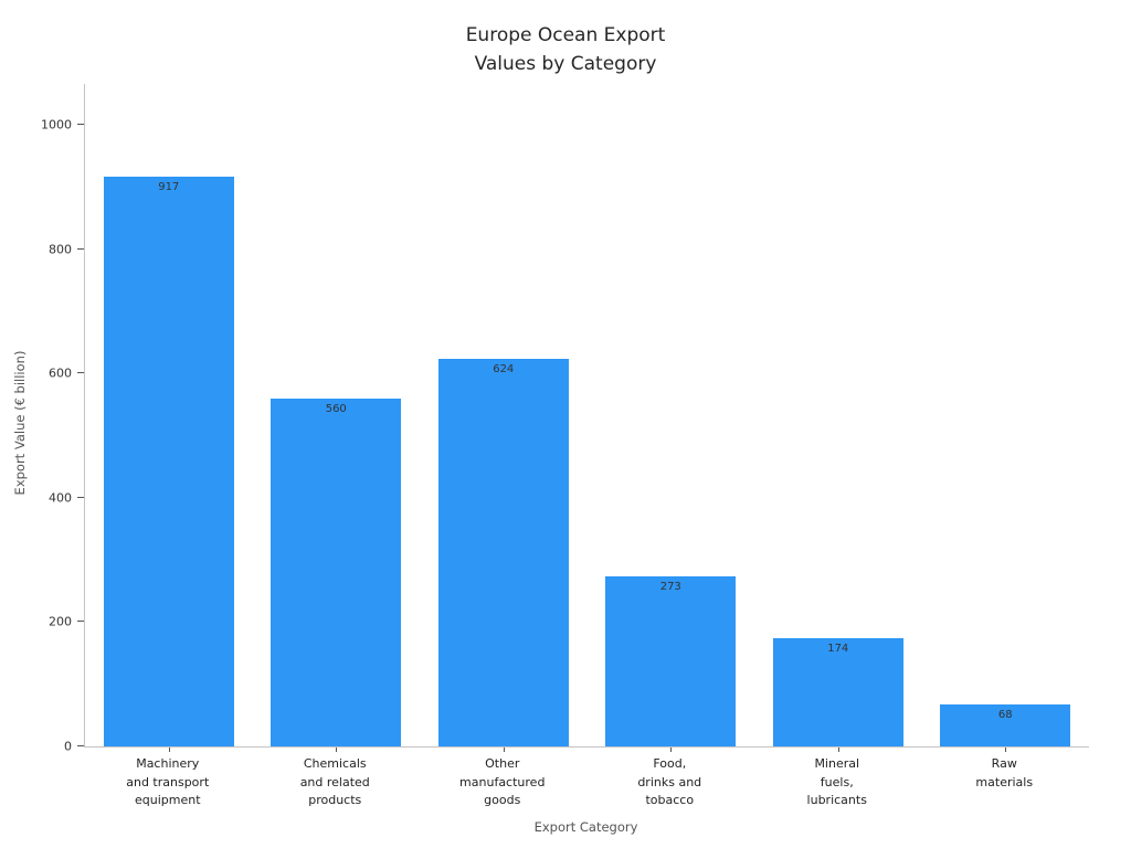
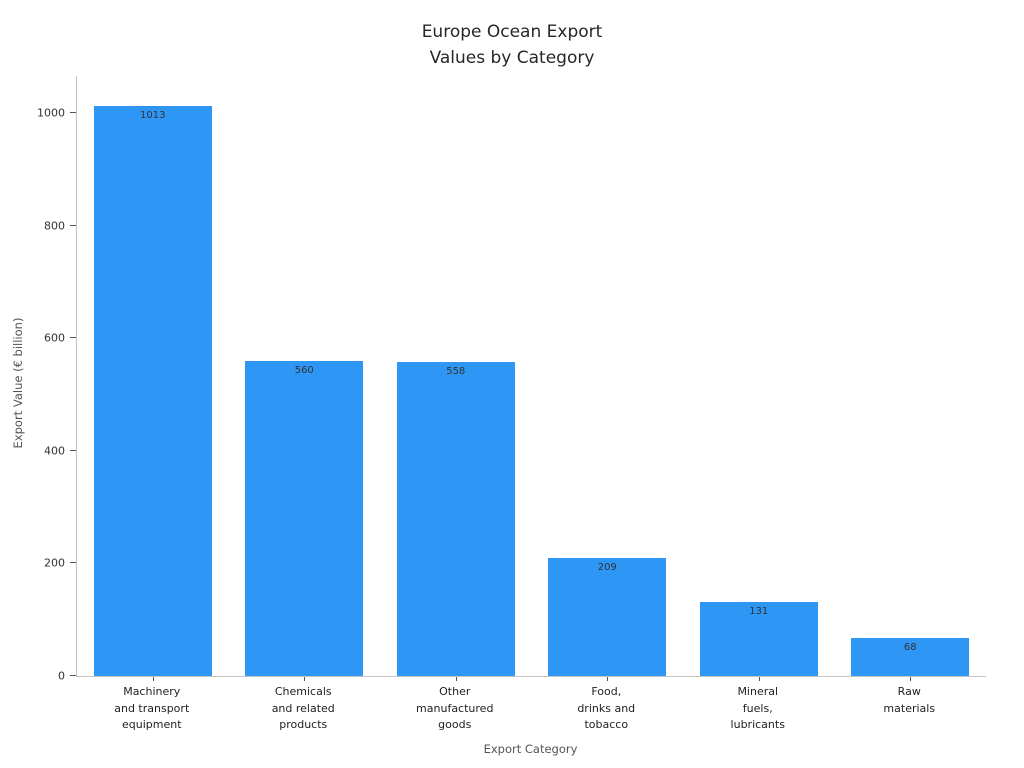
Machinery and transport equipment: 917 -> 1013
Other manufactured goods: 624 -> 558
Food, drinks and tobacco: 273 -> 209
Mineral fuels, lubricants: 174 -> 131
